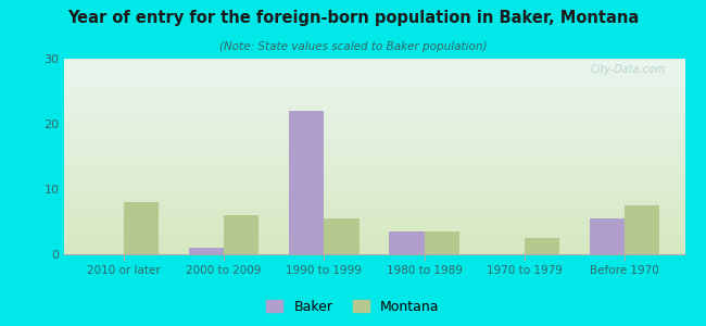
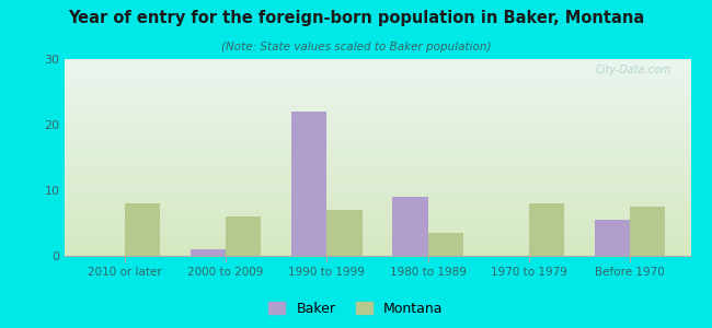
Montana/1990 to 1999: 5.5 -> 7.0
Baker/1980 to 1989: 3.5 -> 9.0
Montana/1970 to 1979: 2.5 -> 8.0
